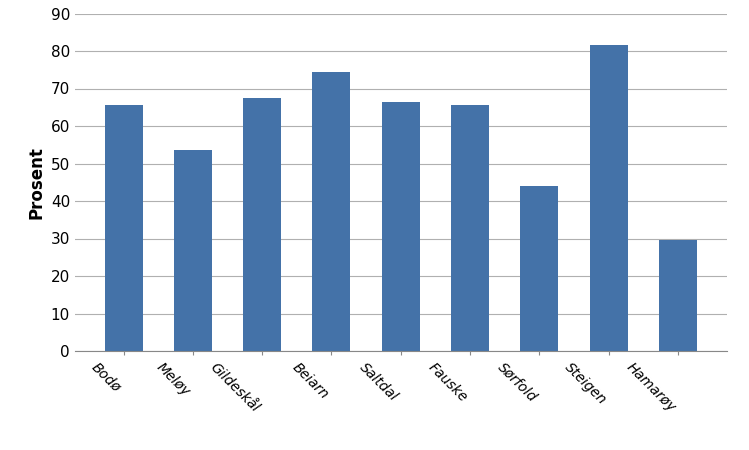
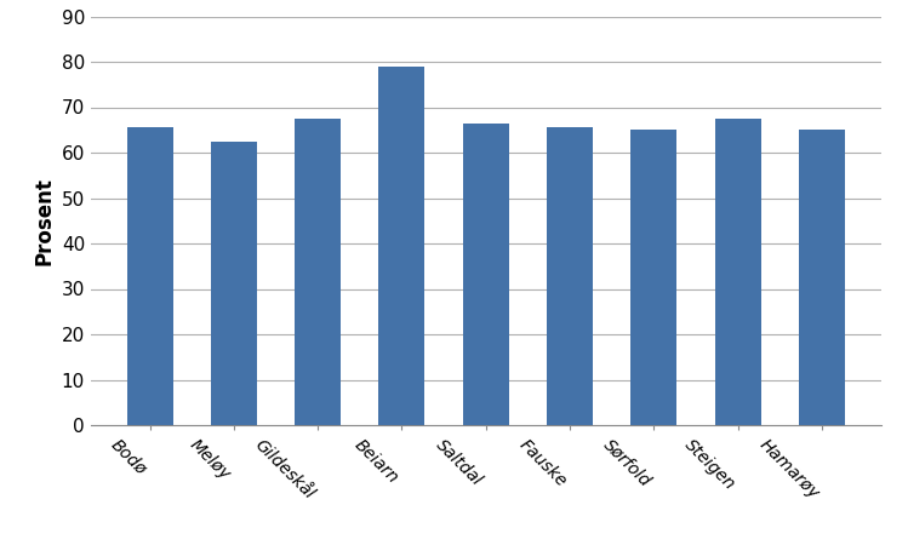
Meløy: 53.5 -> 62.5
Beiarn: 74.5 -> 79.0
Sørfold: 44.0 -> 65.0
Steigen: 81.5 -> 67.5
Hamarøy: 29.5 -> 65.0
